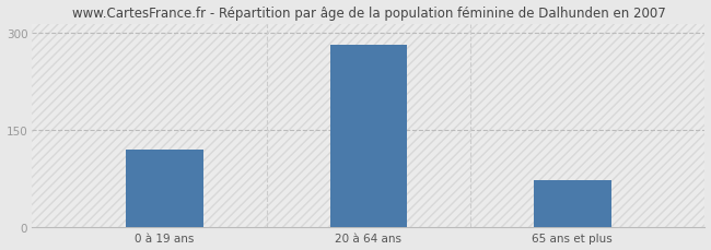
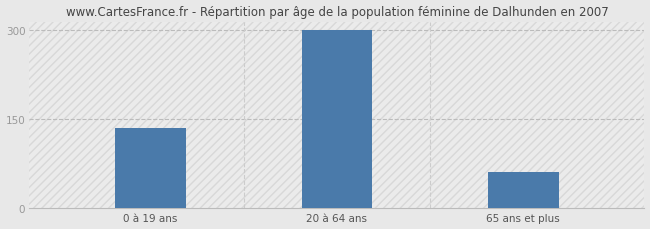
0 à 19 ans: 120 -> 135
20 à 64 ans: 282 -> 300
65 ans et plus: 72 -> 60
